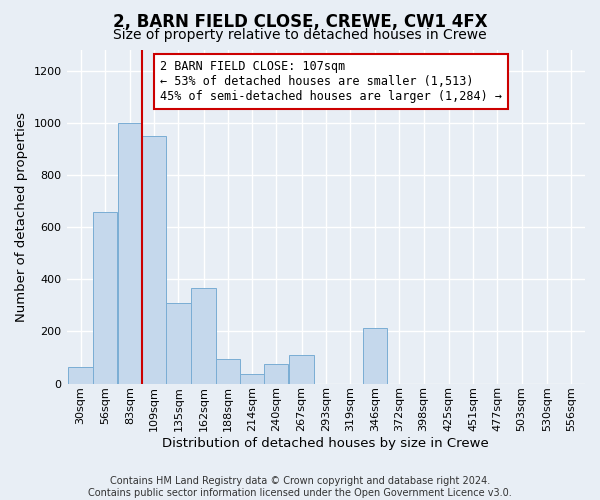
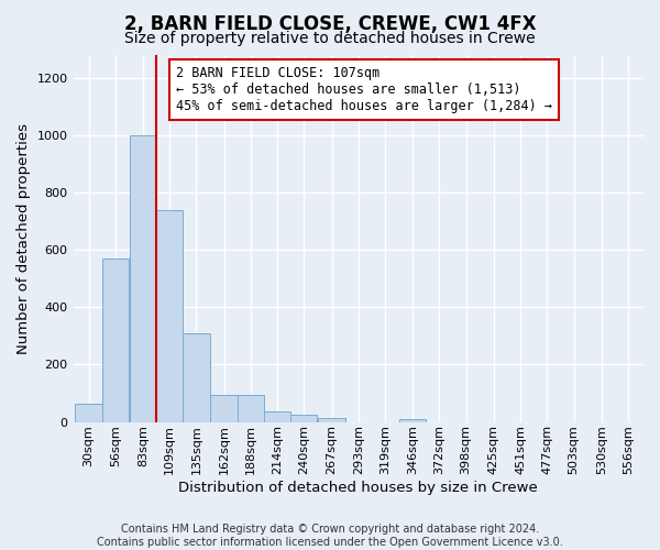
56sqm: 660 -> 570
109sqm: 950 -> 740
162sqm: 365 -> 95
240sqm: 75 -> 25
267sqm: 110 -> 12
346sqm: 215 -> 10
